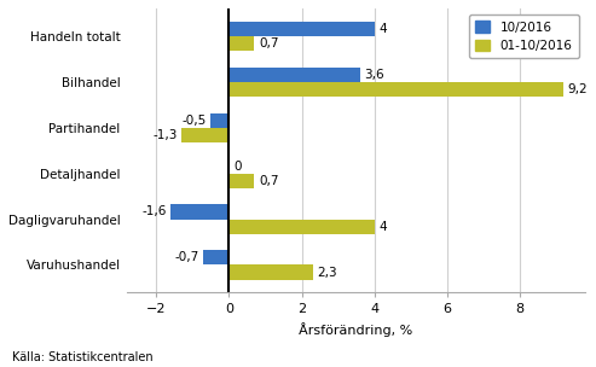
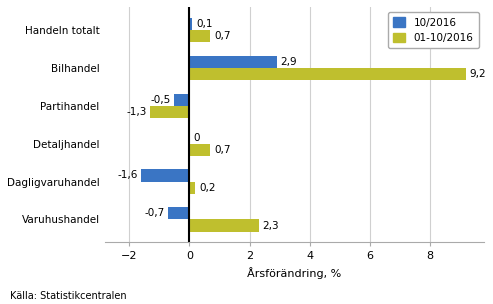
10/2016/Handeln totalt: 4 -> 0,1
10/2016/Bilhandel: 3,6 -> 2,9
01-10/2016/Dagligvaruhandel: 4 -> 0,2
